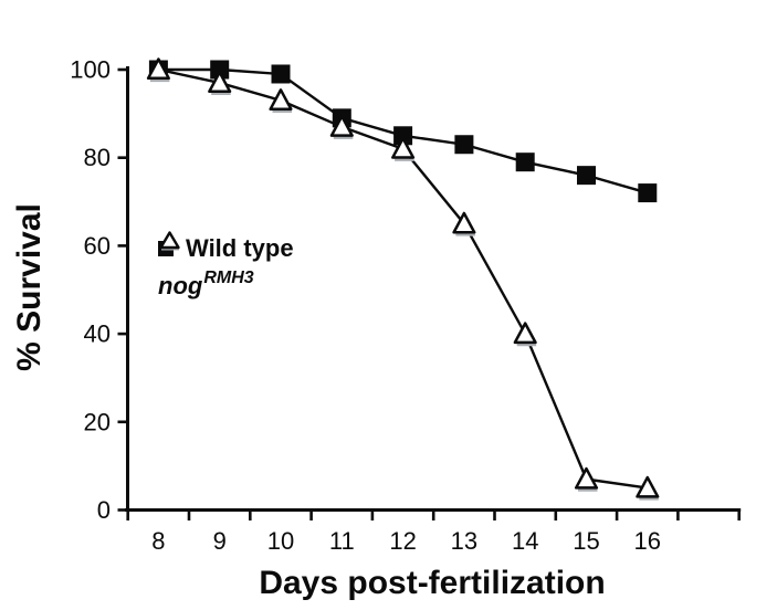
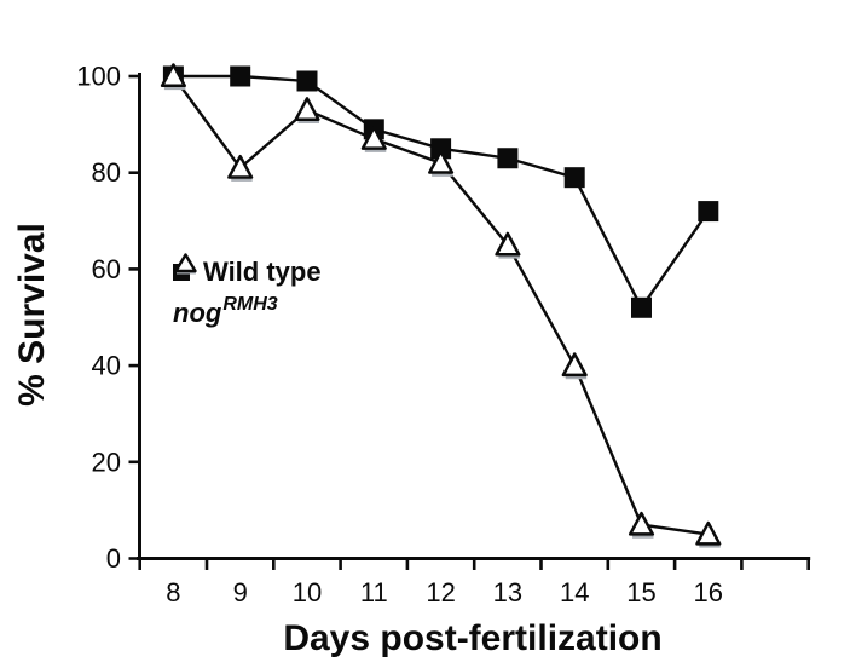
nogRMH3/9: 97 -> 81
Wild type/15: 76 -> 52
